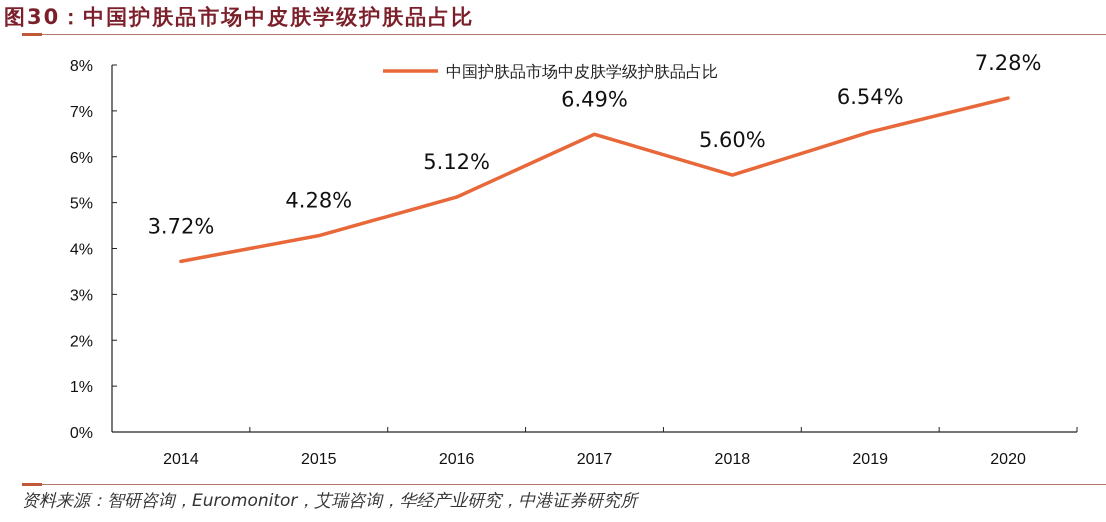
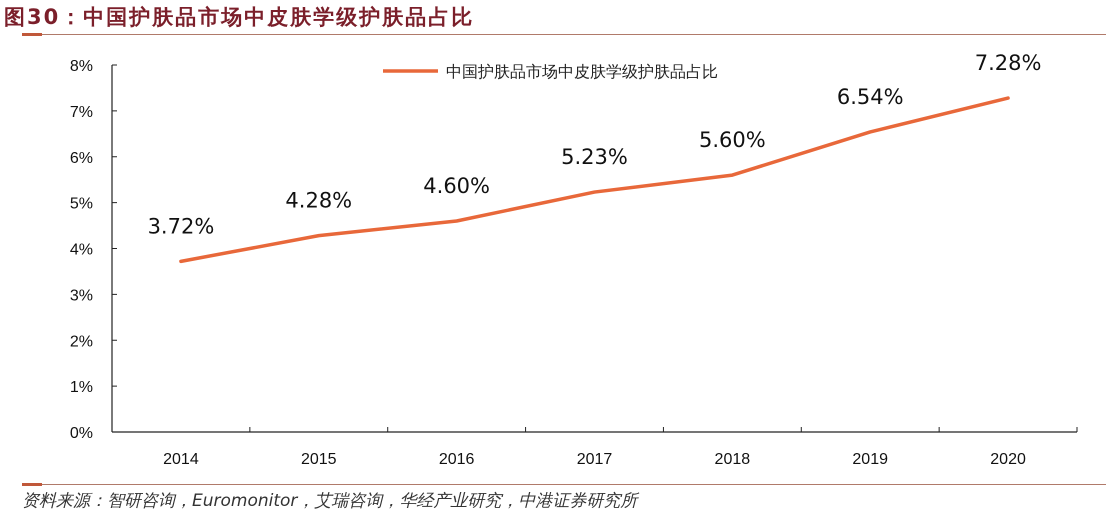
2016: 5.12% -> 4.60%
2017: 6.49% -> 5.23%
